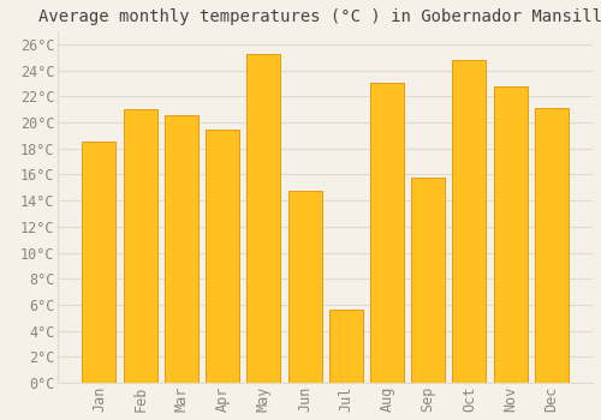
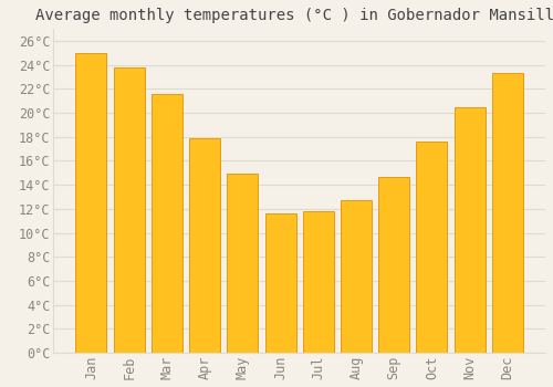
Jan: 18.5°C -> 25.0°C
Feb: 21.0°C -> 23.8°C
Mar: 20.6°C -> 21.6°C
Apr: 19.5°C -> 17.9°C
May: 25.3°C -> 14.9°C
Jun: 14.8°C -> 11.6°C
Jul: 5.6°C -> 11.8°C
Aug: 23.1°C -> 12.7°C
Sep: 15.8°C -> 14.7°C
Oct: 24.8°C -> 17.6°C
Nov: 22.8°C -> 20.5°C
Dec: 21.1°C -> 23.3°C
